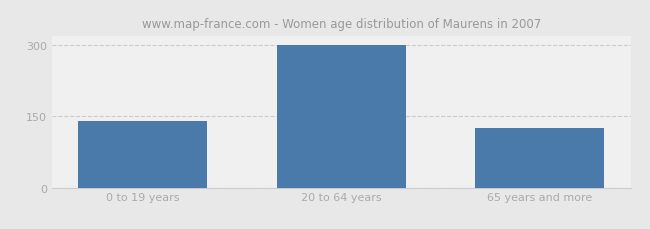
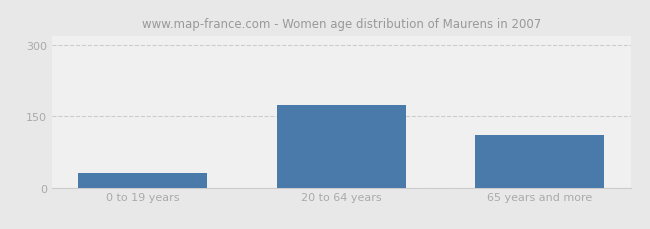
0 to 19 years: 140 -> 30
20 to 64 years: 300 -> 175
65 years and more: 125 -> 110
